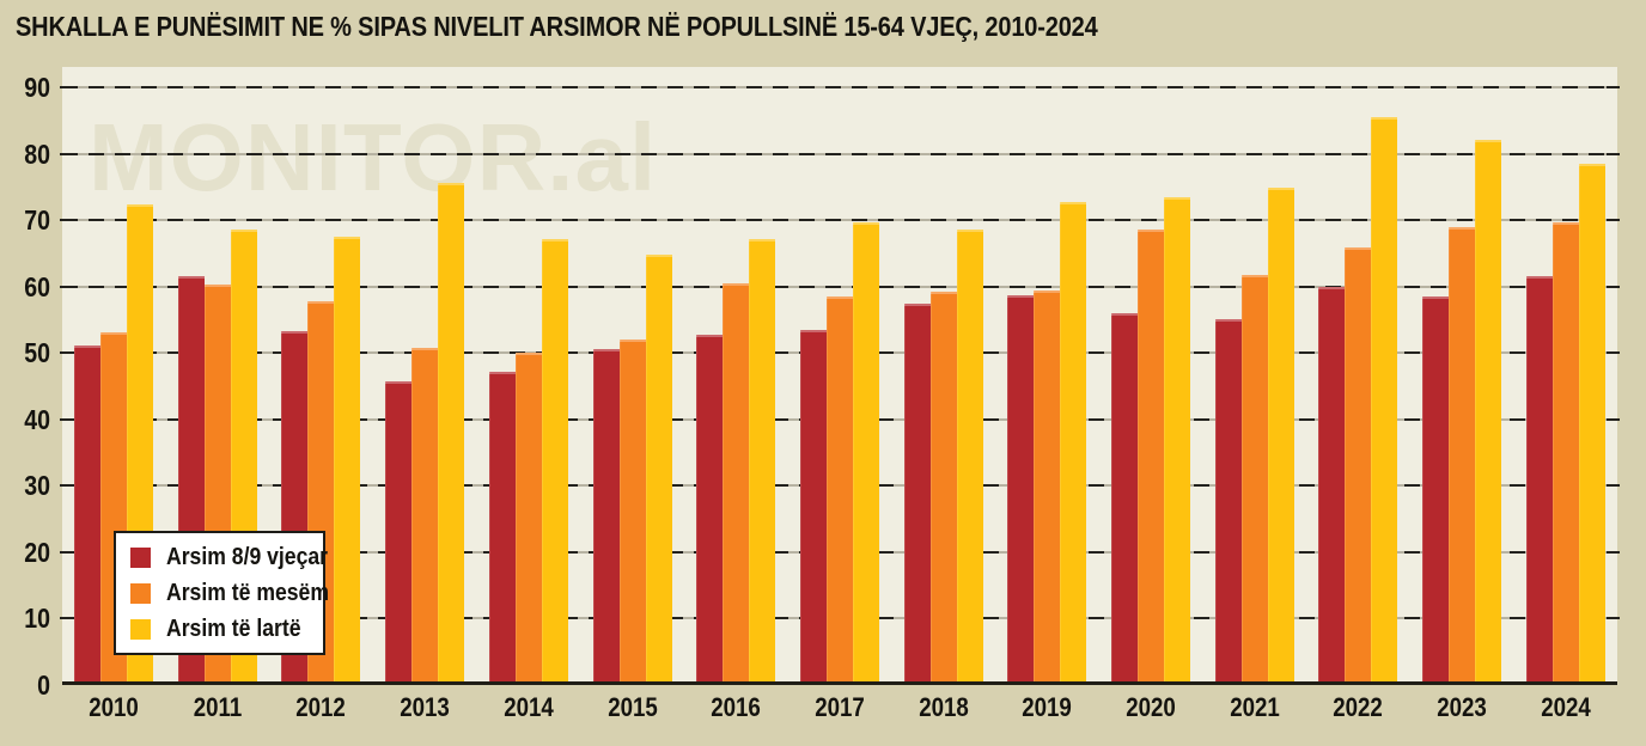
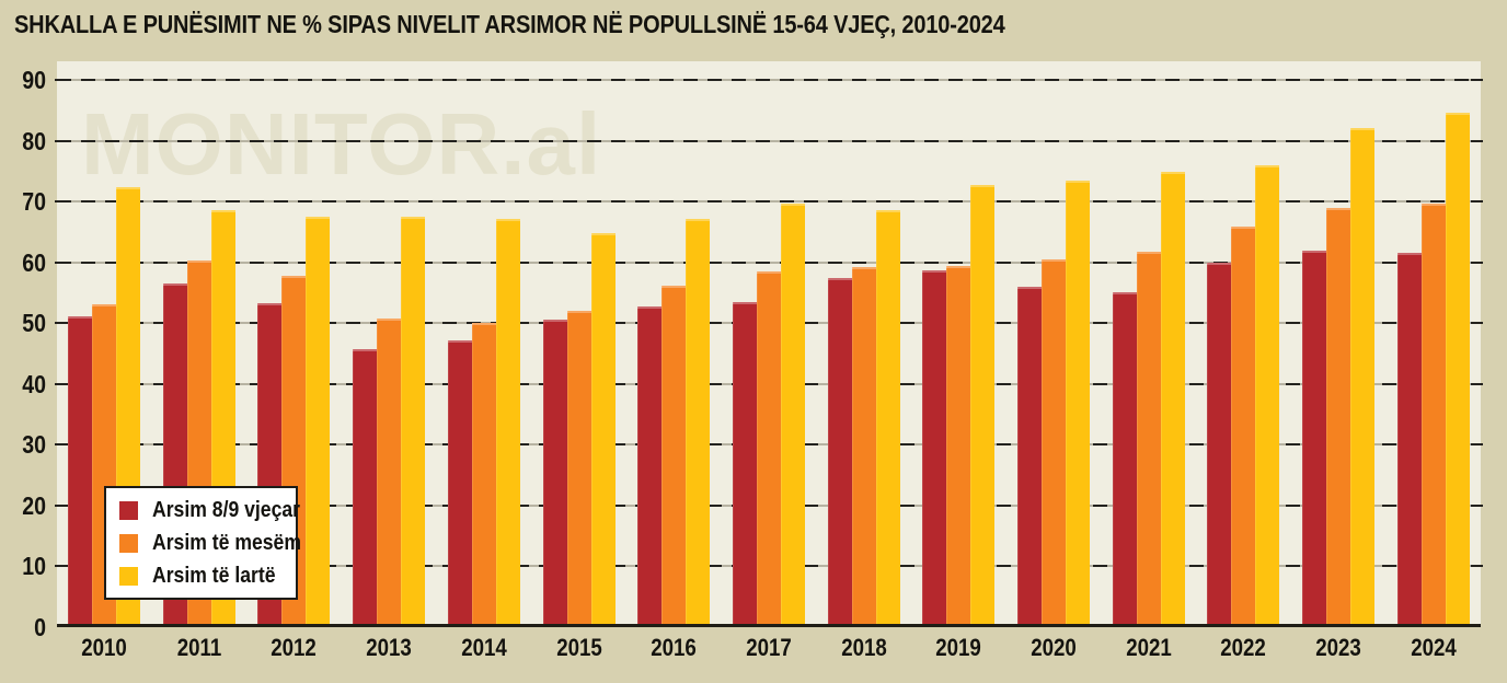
Arsim 8/9 vjeçar/2011: 61 -> 56
Arsim të lartë/2013: 75 -> 67
Arsim të mesëm/2016: 60 -> 56
Arsim të mesëm/2020: 68 -> 60
Arsim të lartë/2022: 85 -> 76
Arsim 8/9 vjeçar/2023: 58 -> 61
Arsim të lartë/2024: 78 -> 84
